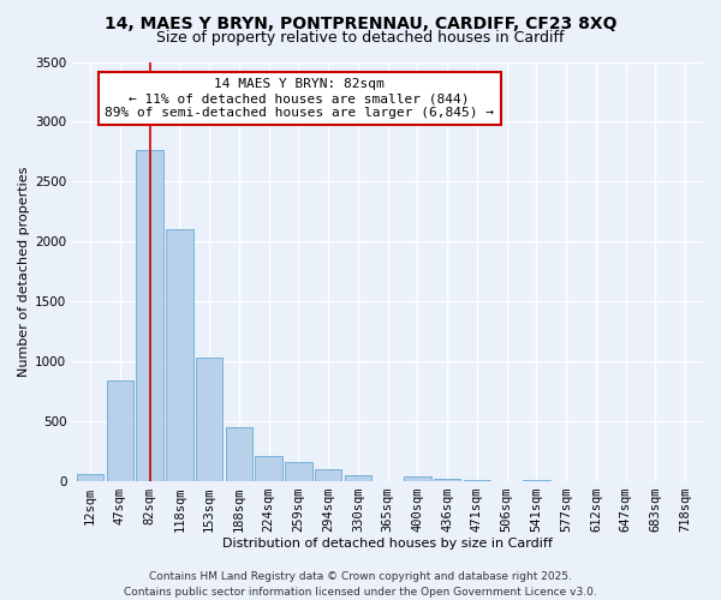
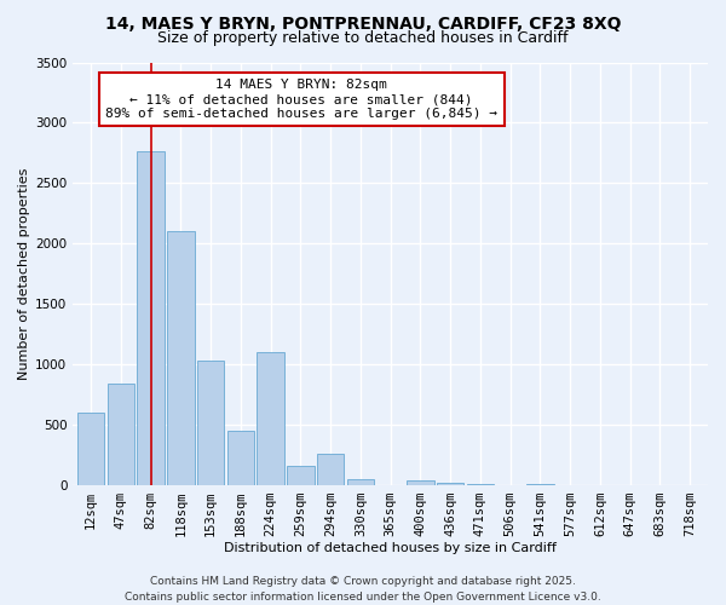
12sqm: 60 -> 600
224sqm: 210 -> 1100
294sqm: 100 -> 260
